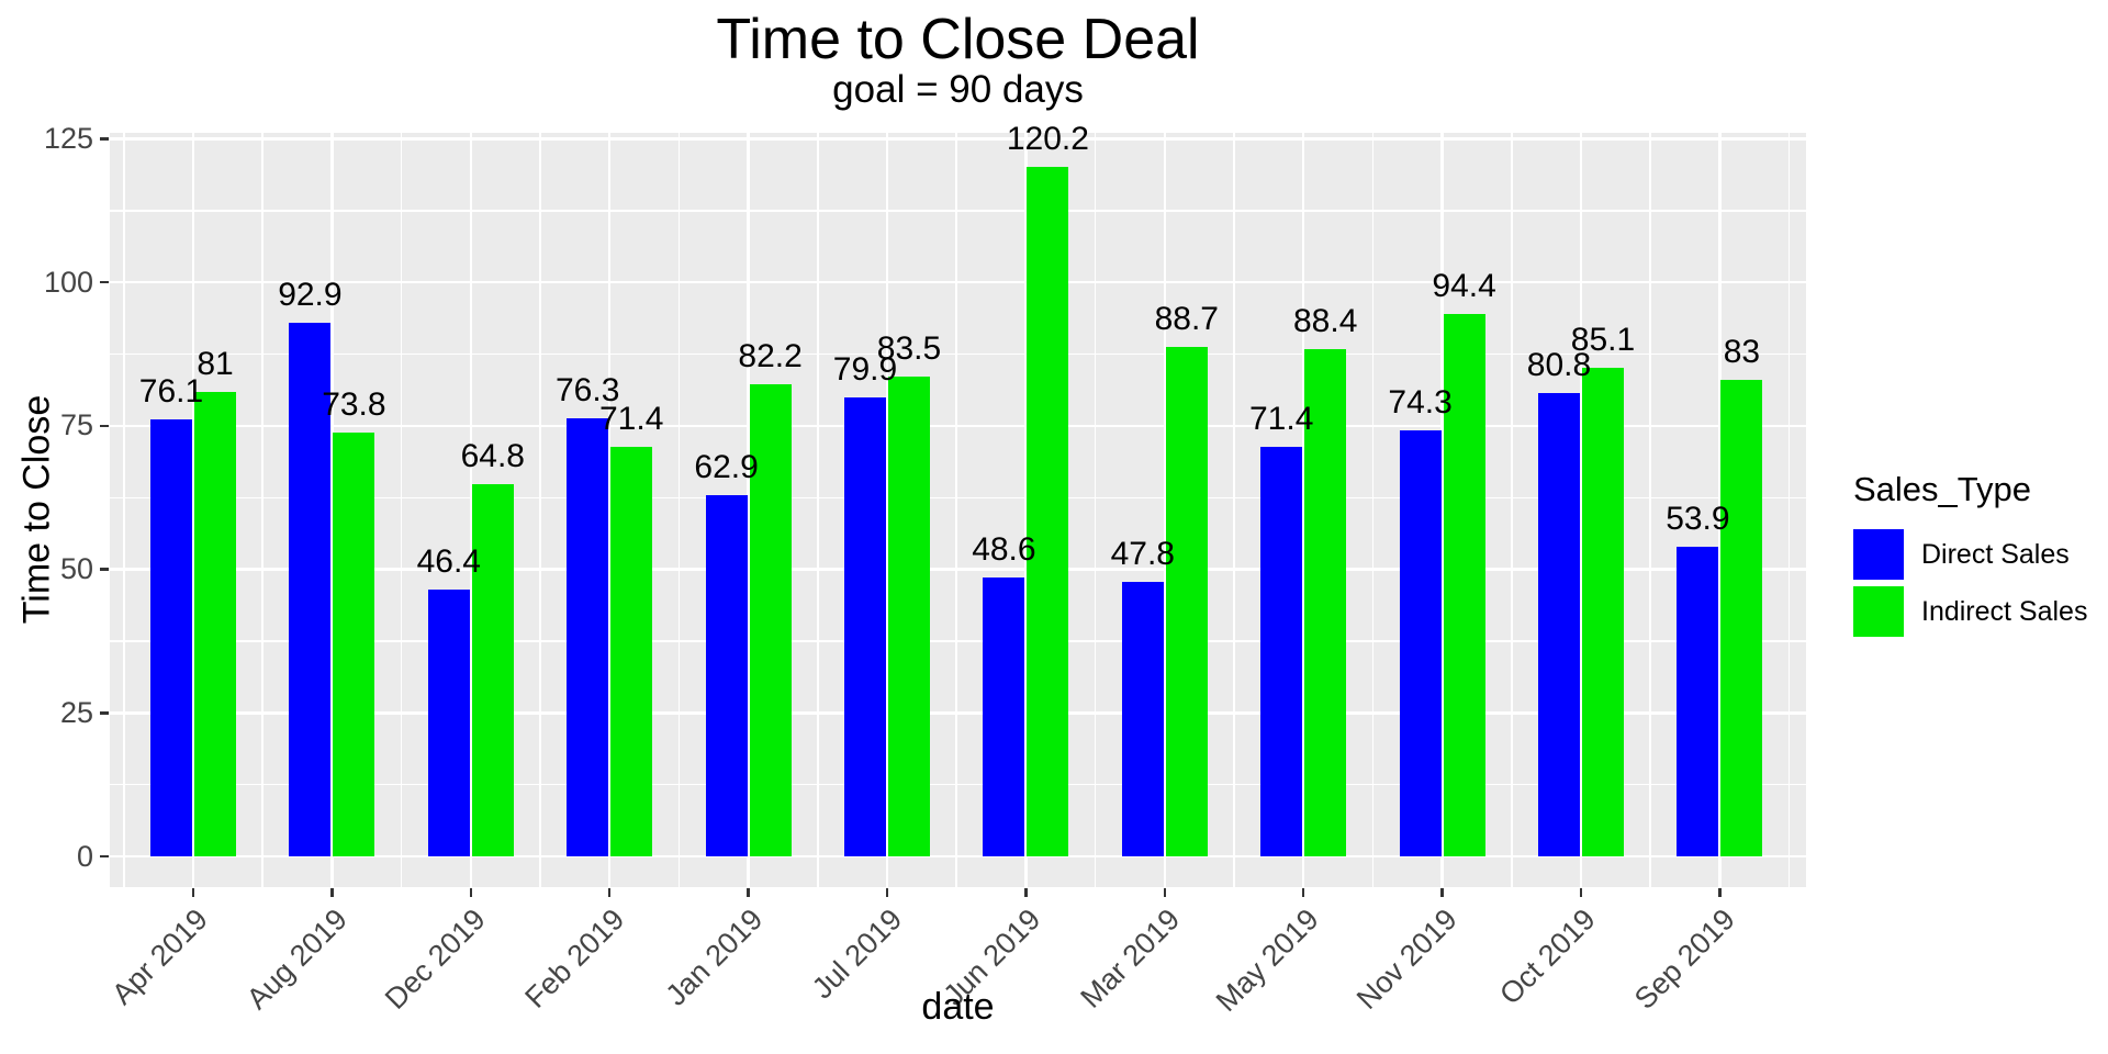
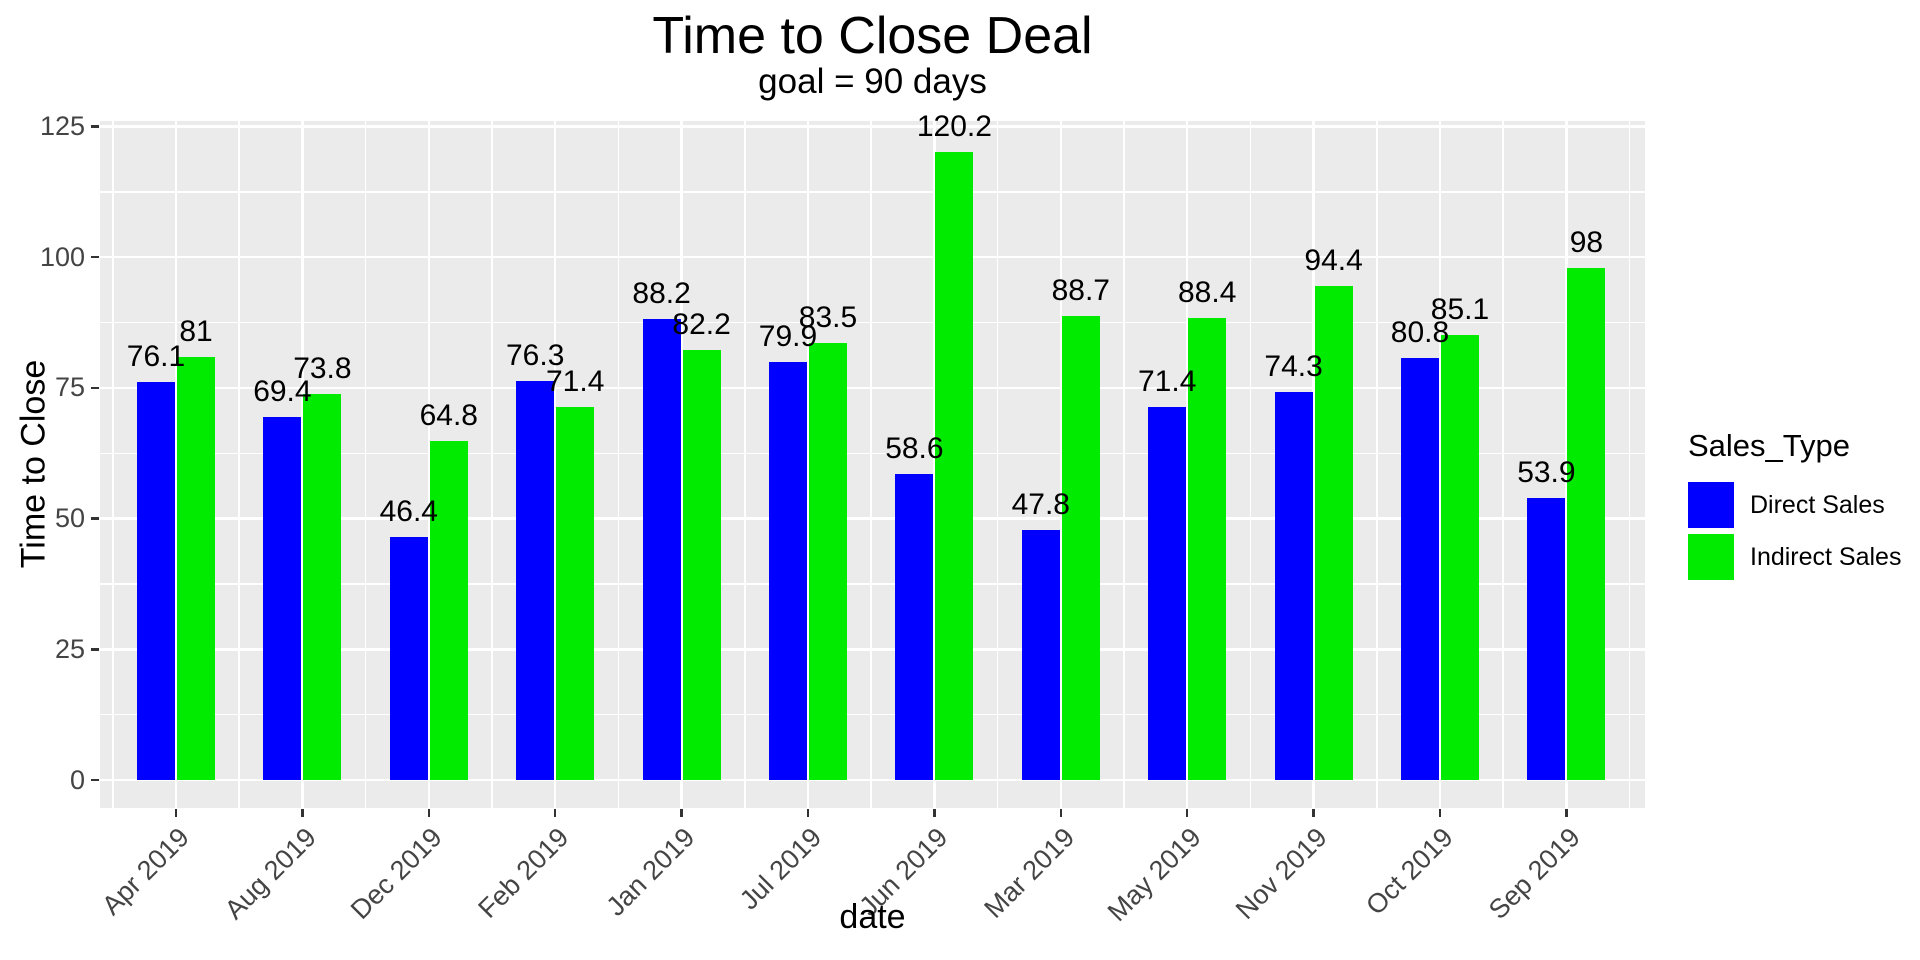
Direct Sales/Aug 2019: 92.9 -> 69.4
Direct Sales/Jan 2019: 62.9 -> 88.2
Direct Sales/Jun 2019: 48.6 -> 58.6
Indirect Sales/Sep 2019: 83 -> 98
